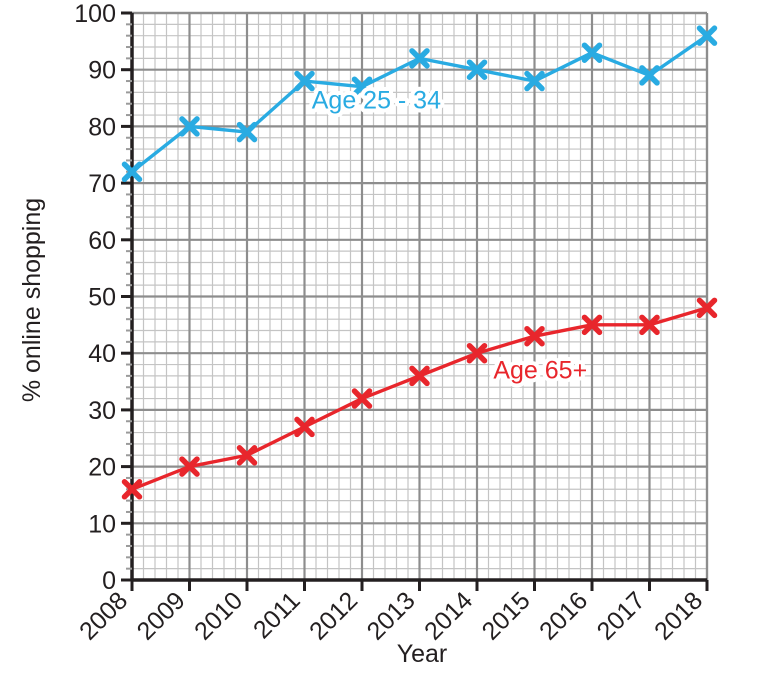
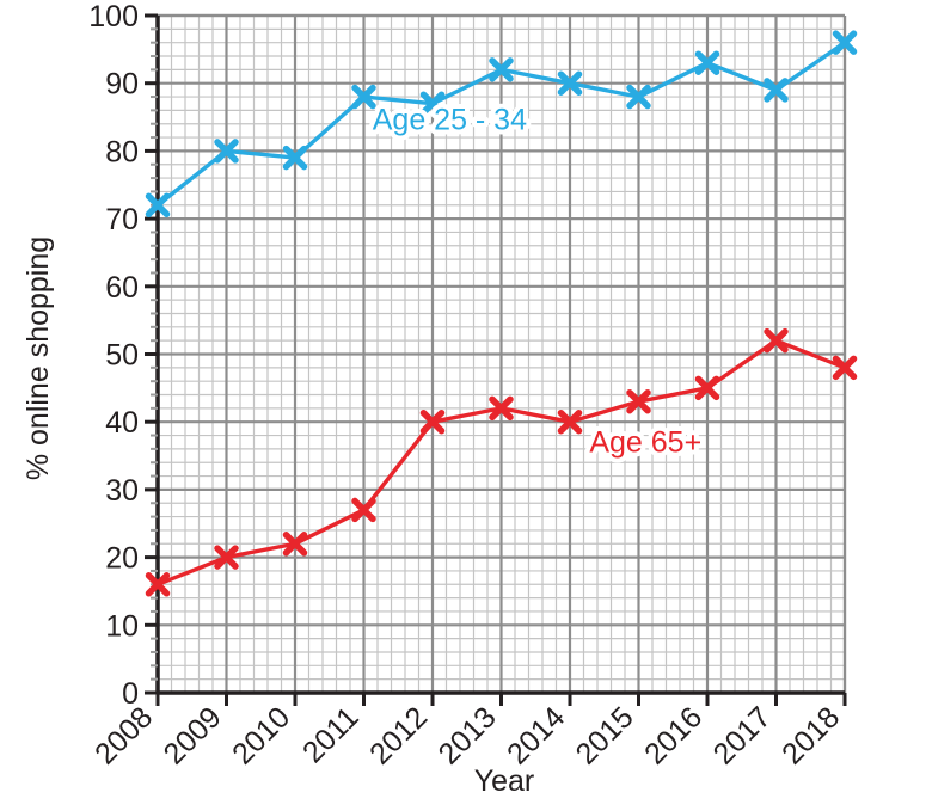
Age 65+/2012: 32 -> 40
Age 65+/2013: 36 -> 42
Age 65+/2017: 45 -> 52
